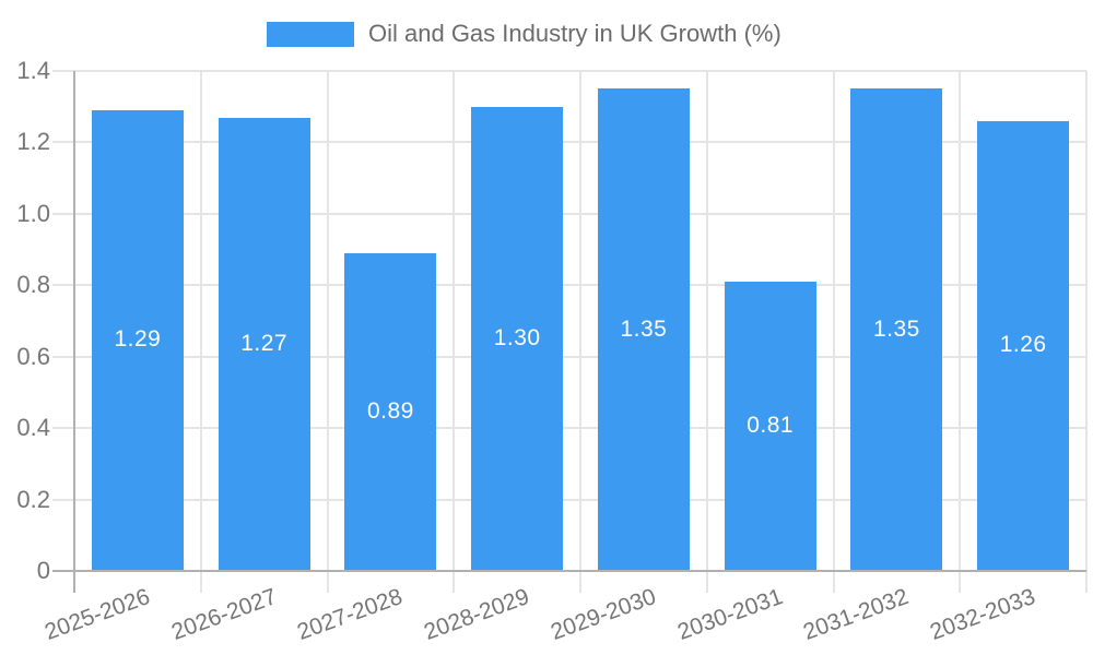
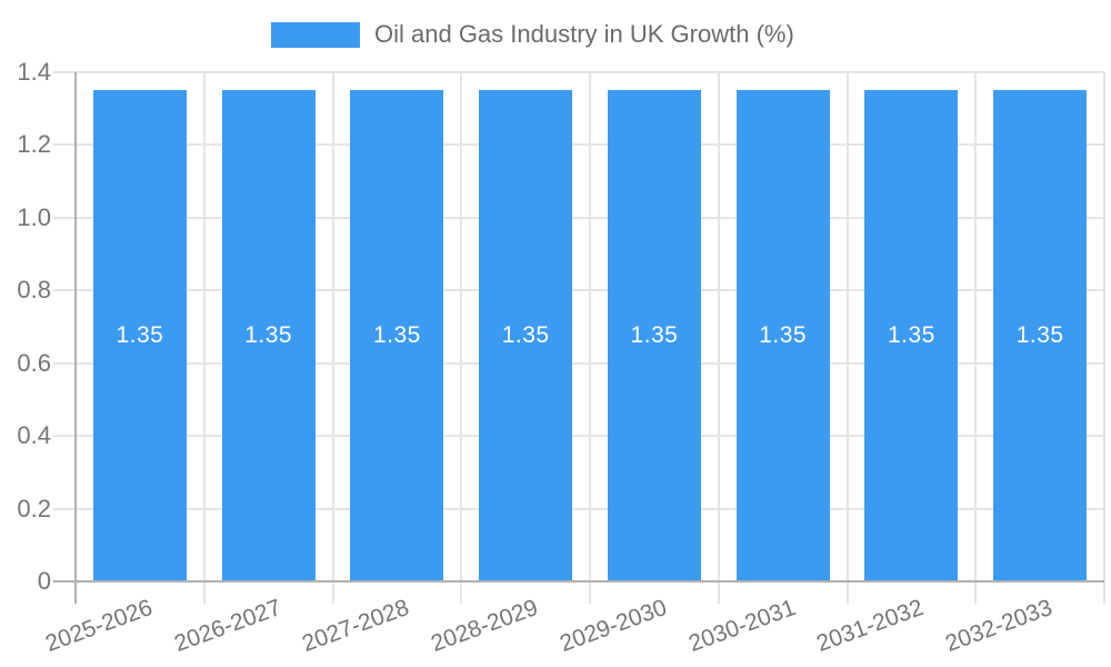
2025-2026: 1.29 -> 1.35
2026-2027: 1.27 -> 1.35
2027-2028: 0.89 -> 1.35
2028-2029: 1.30 -> 1.35
2030-2031: 0.81 -> 1.35
2032-2033: 1.26 -> 1.35
